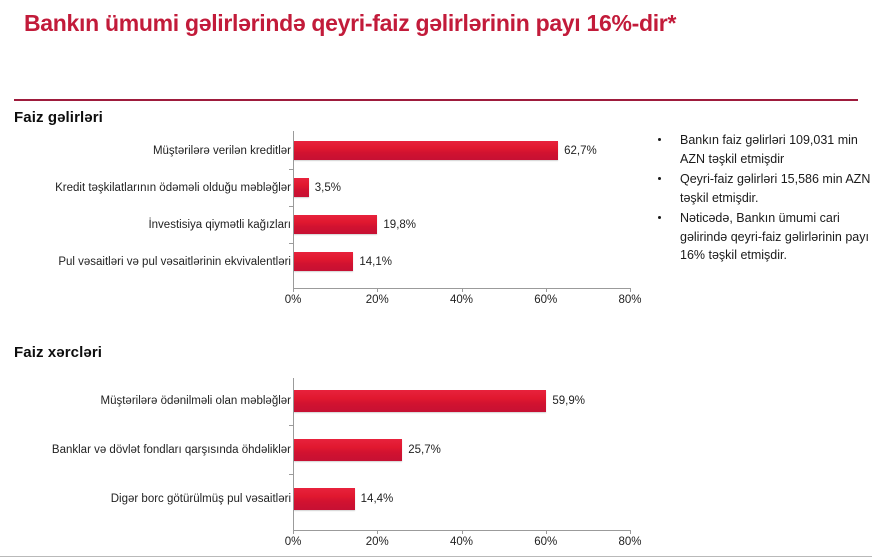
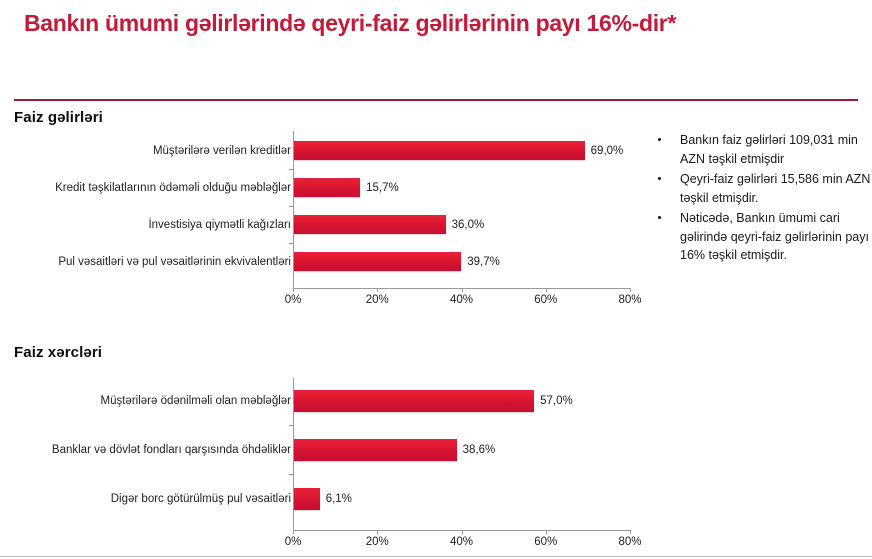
Faiz gəlirləri/Müştərilərə verilən kreditlər: 62,7% -> 69,0%
Faiz gəlirləri/Kredit təşkilatlarının ödəməli olduğu məbləğlər: 3,5% -> 15,7%
Faiz gəlirləri/İnvestisiya qiymətli kağızları: 19,8% -> 36,0%
Faiz gəlirləri/Pul vəsaitləri və pul vəsaitlərinin ekvivalentləri: 14,1% -> 39,7%
Faiz xərcləri/Müştərilərə ödənilməli olan məbləğlər: 59,9% -> 57,0%
Faiz xərcləri/Banklar və dövlət fondları qarşısında öhdəliklər: 25,7% -> 38,6%
Faiz xərcləri/Digər borc götürülmüş pul vəsaitləri: 14,4% -> 6,1%
